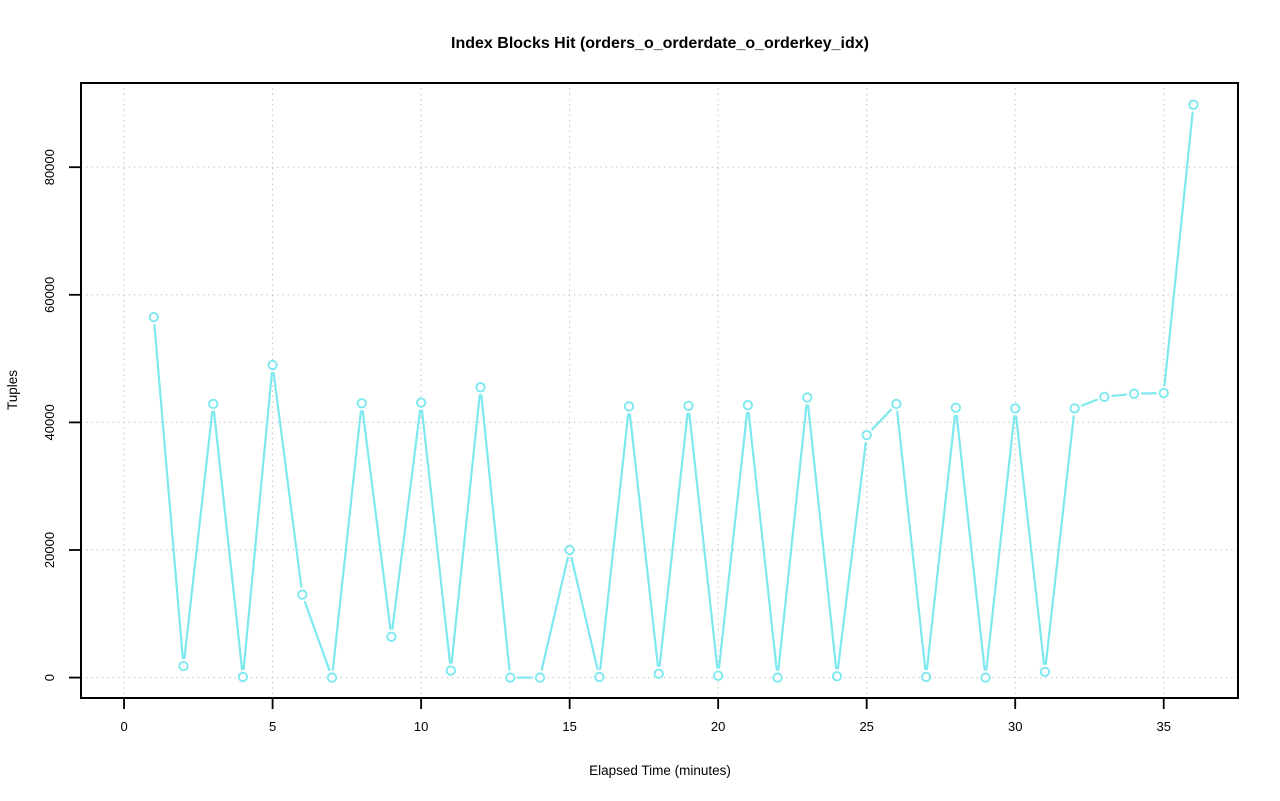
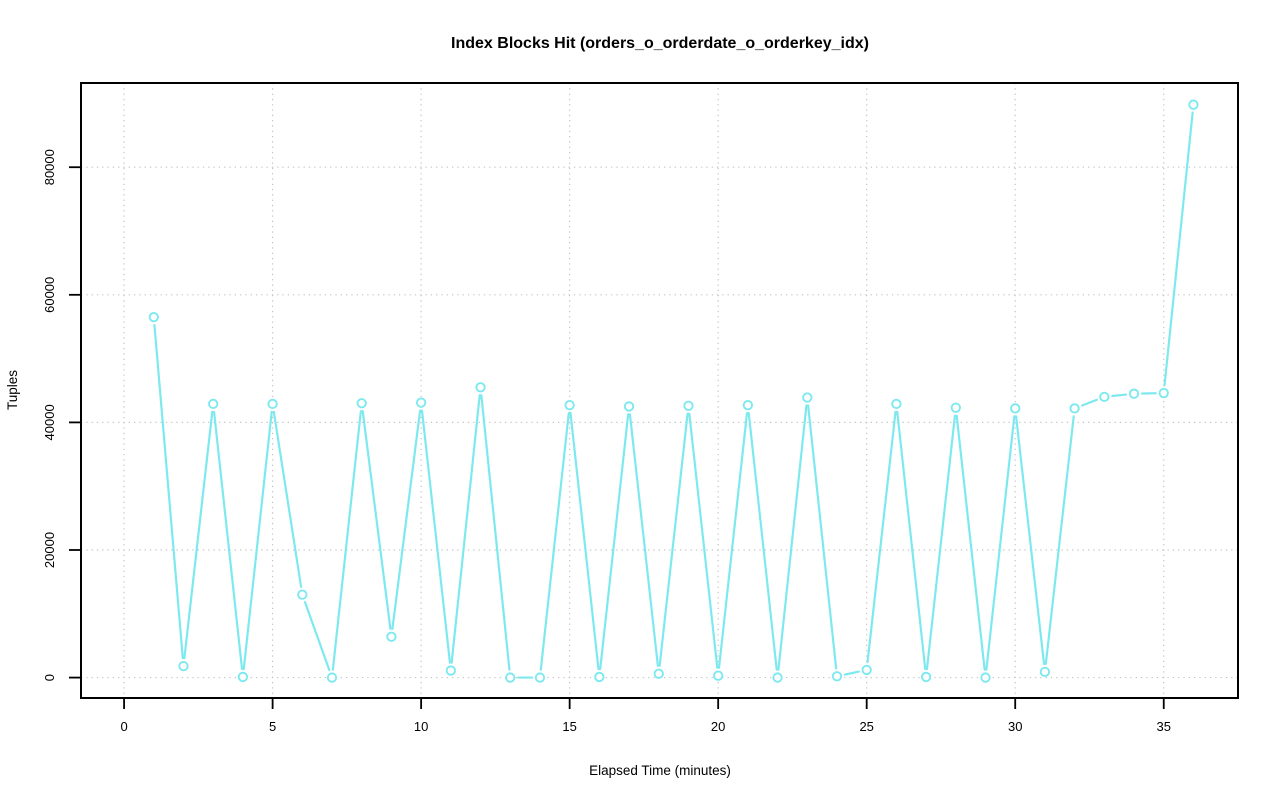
5: 49000 -> 43000
15: 20000 -> 43000
25: 38000 -> 1000
